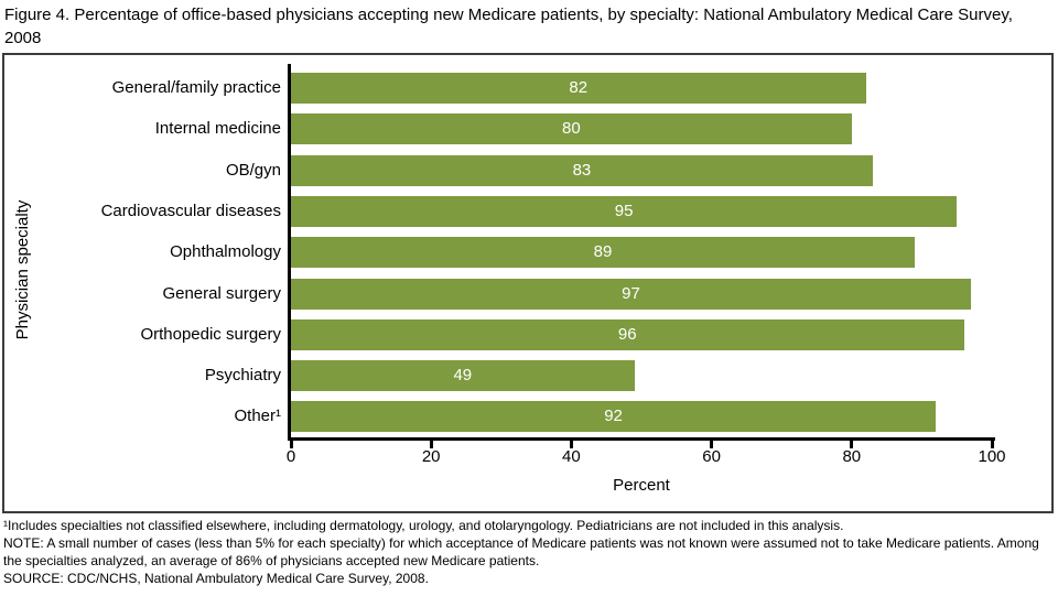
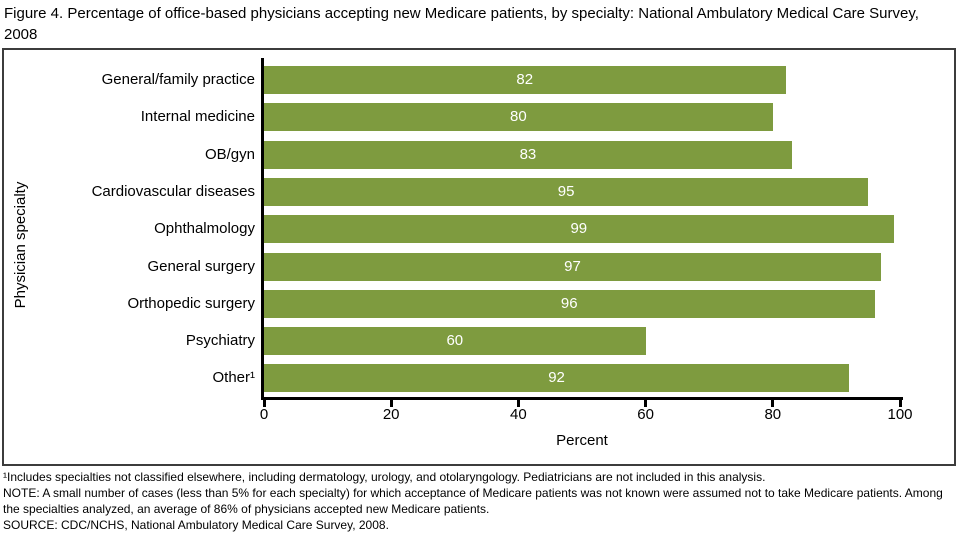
Ophthalmology: 89 -> 99
Psychiatry: 49 -> 60
